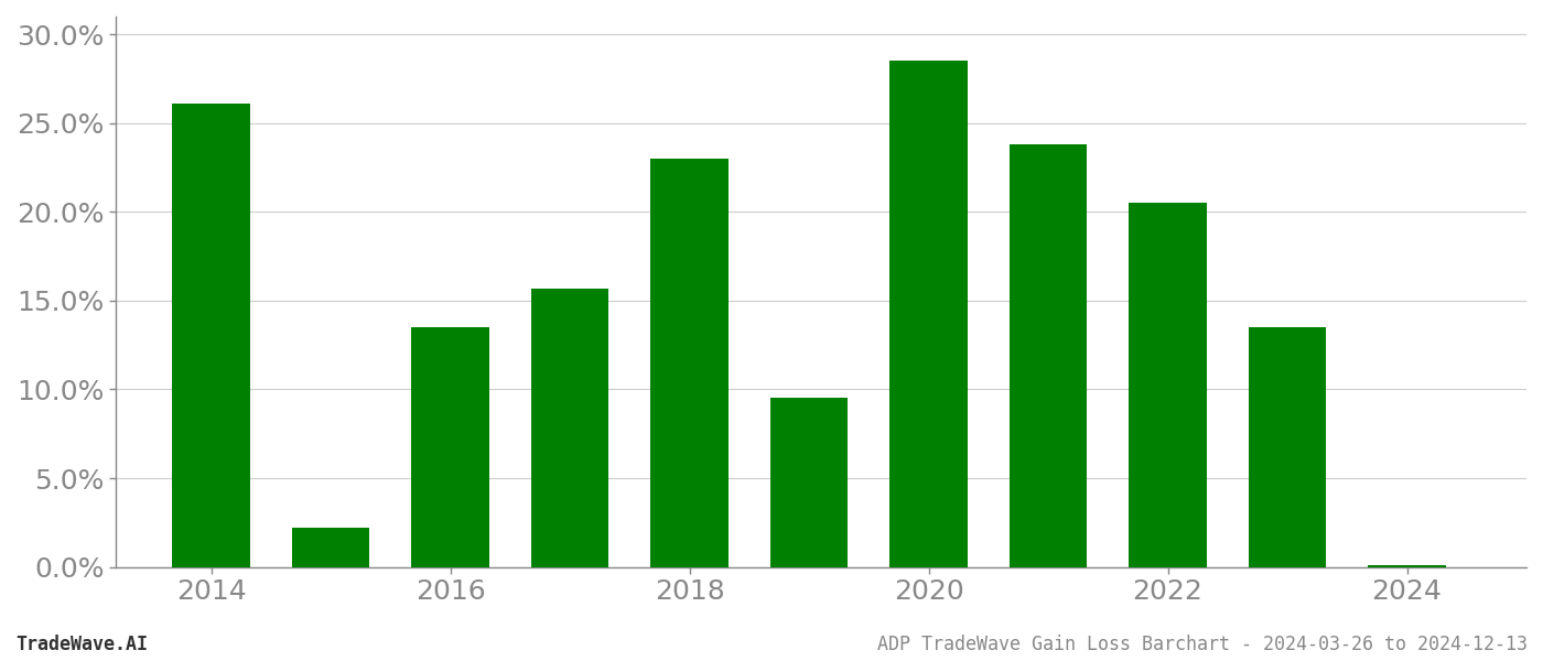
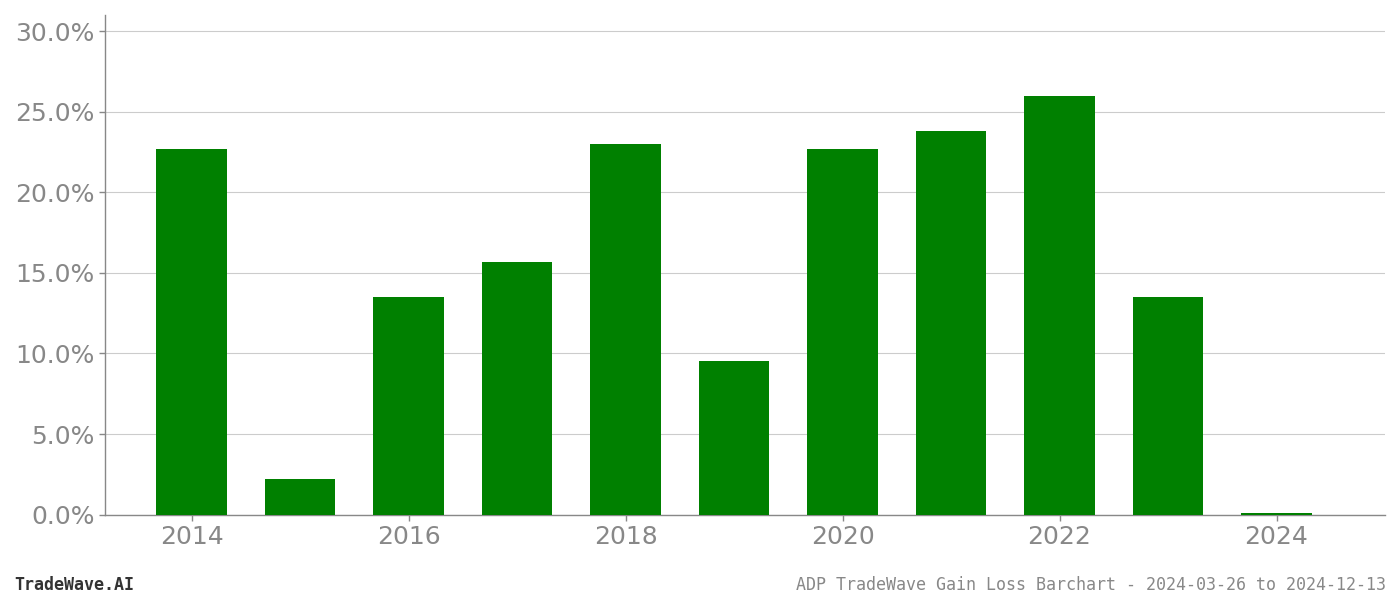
2014: 26.1% -> 22.7%
2020: 28.5% -> 22.7%
2022: 20.5% -> 26.0%
